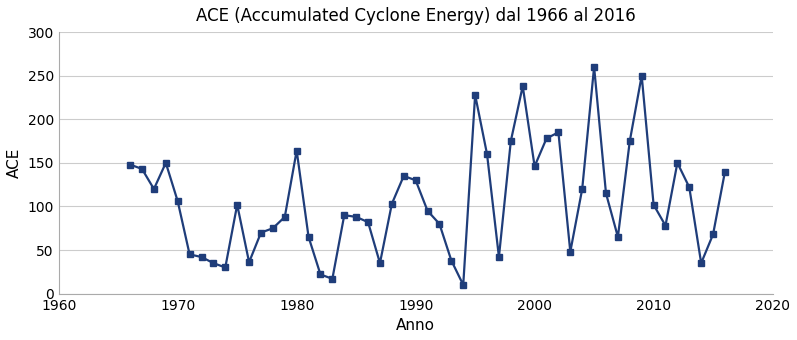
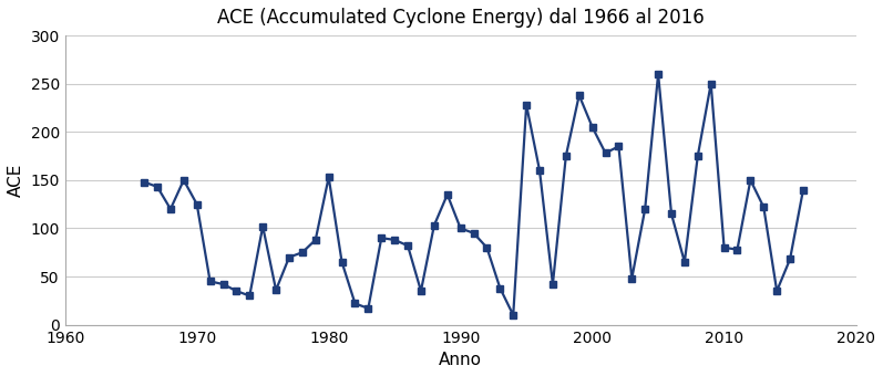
1970: 106 -> 125
1980: 164 -> 153
1990: 130 -> 100
2000: 146 -> 205
2010: 102 -> 80
